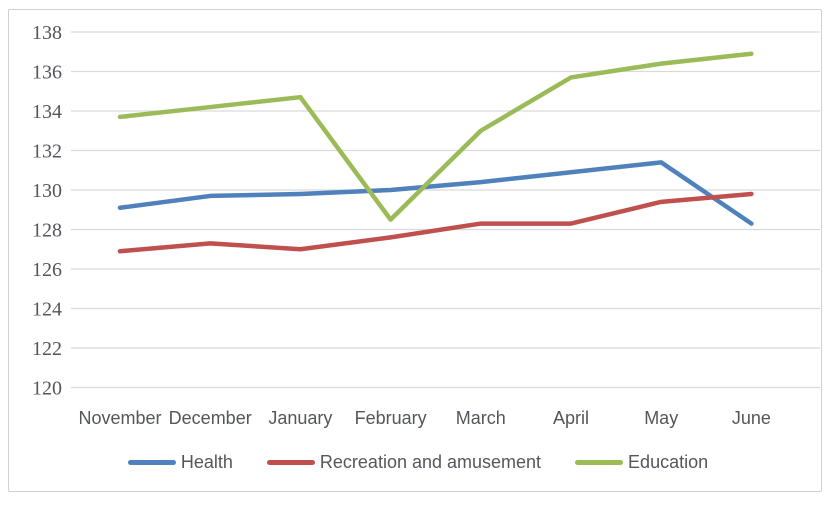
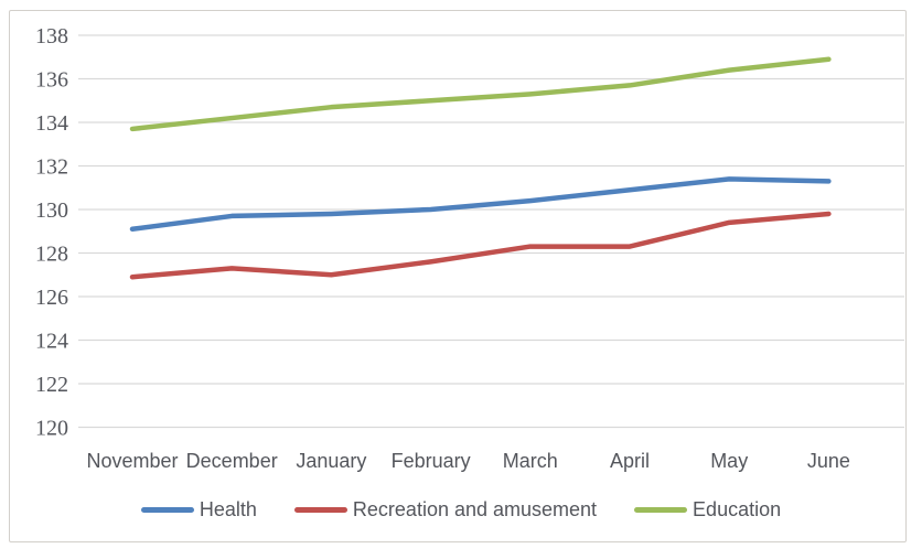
Education/February: 128.5 -> 135.0
Education/March: 133.0 -> 135.3
Health/June: 128.3 -> 131.3
